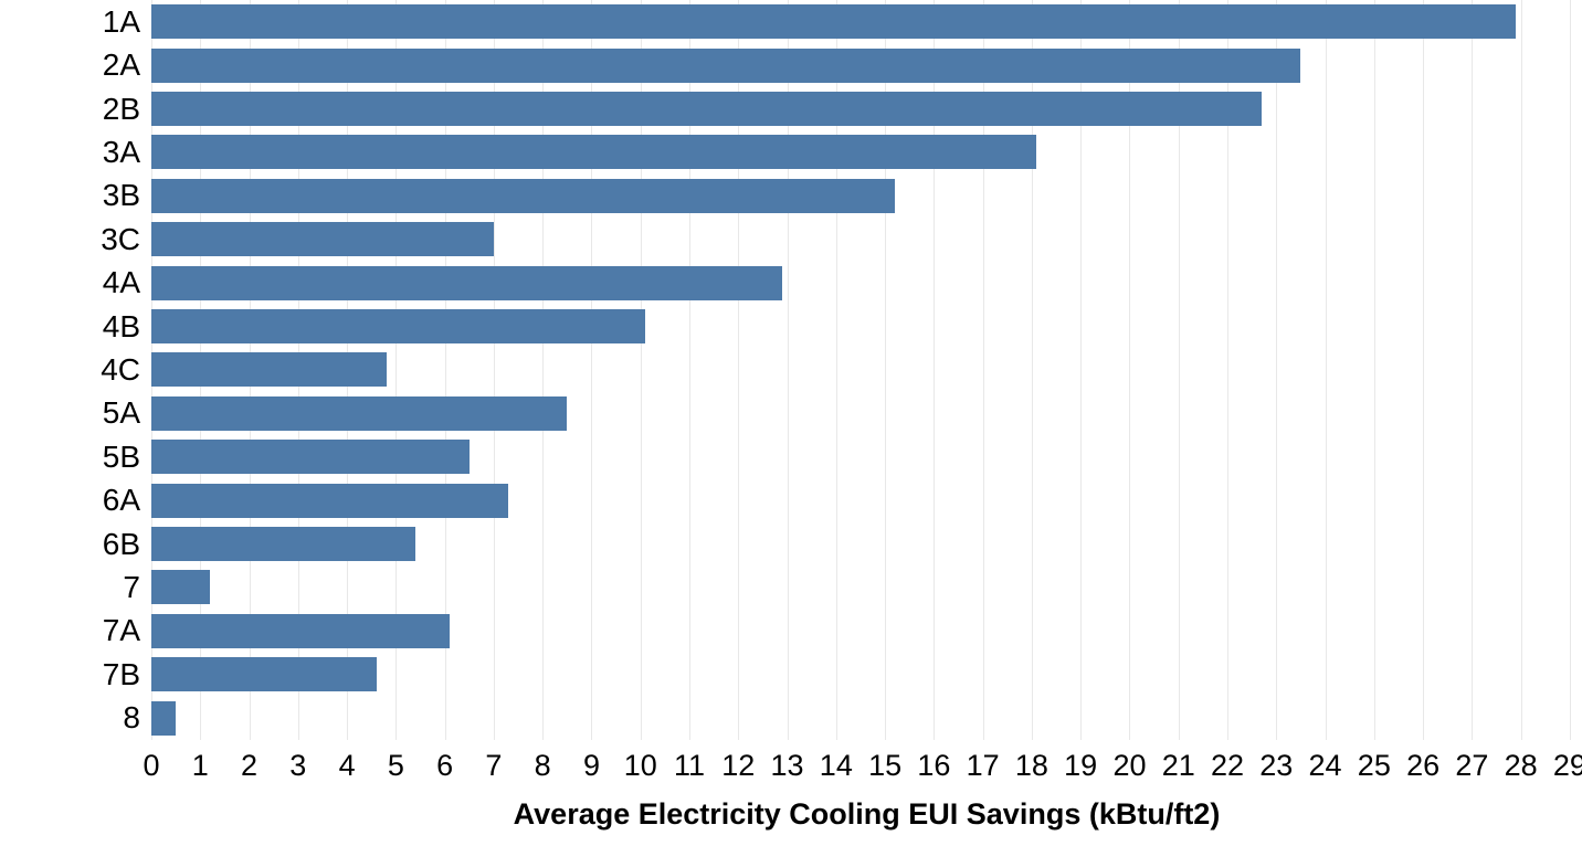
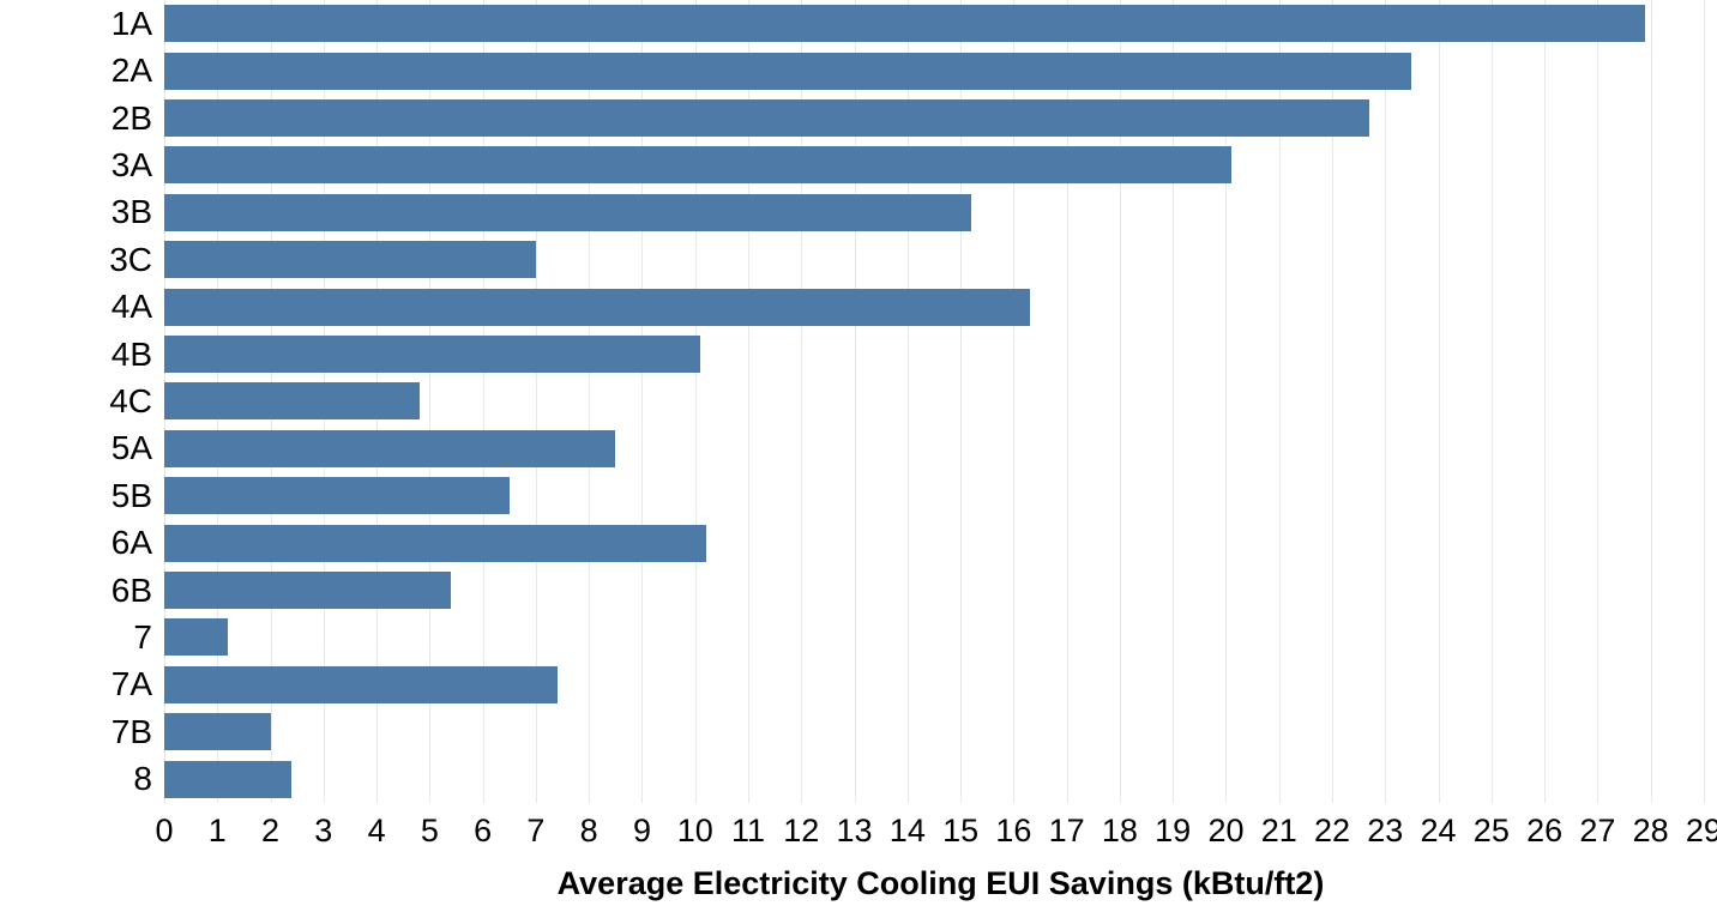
3A: 18.1 -> 20.1
4A: 12.9 -> 16.3
6A: 7.3 -> 10.2
7A: 6.1 -> 7.4
7B: 4.6 -> 2.0
8: 0.5 -> 2.4
